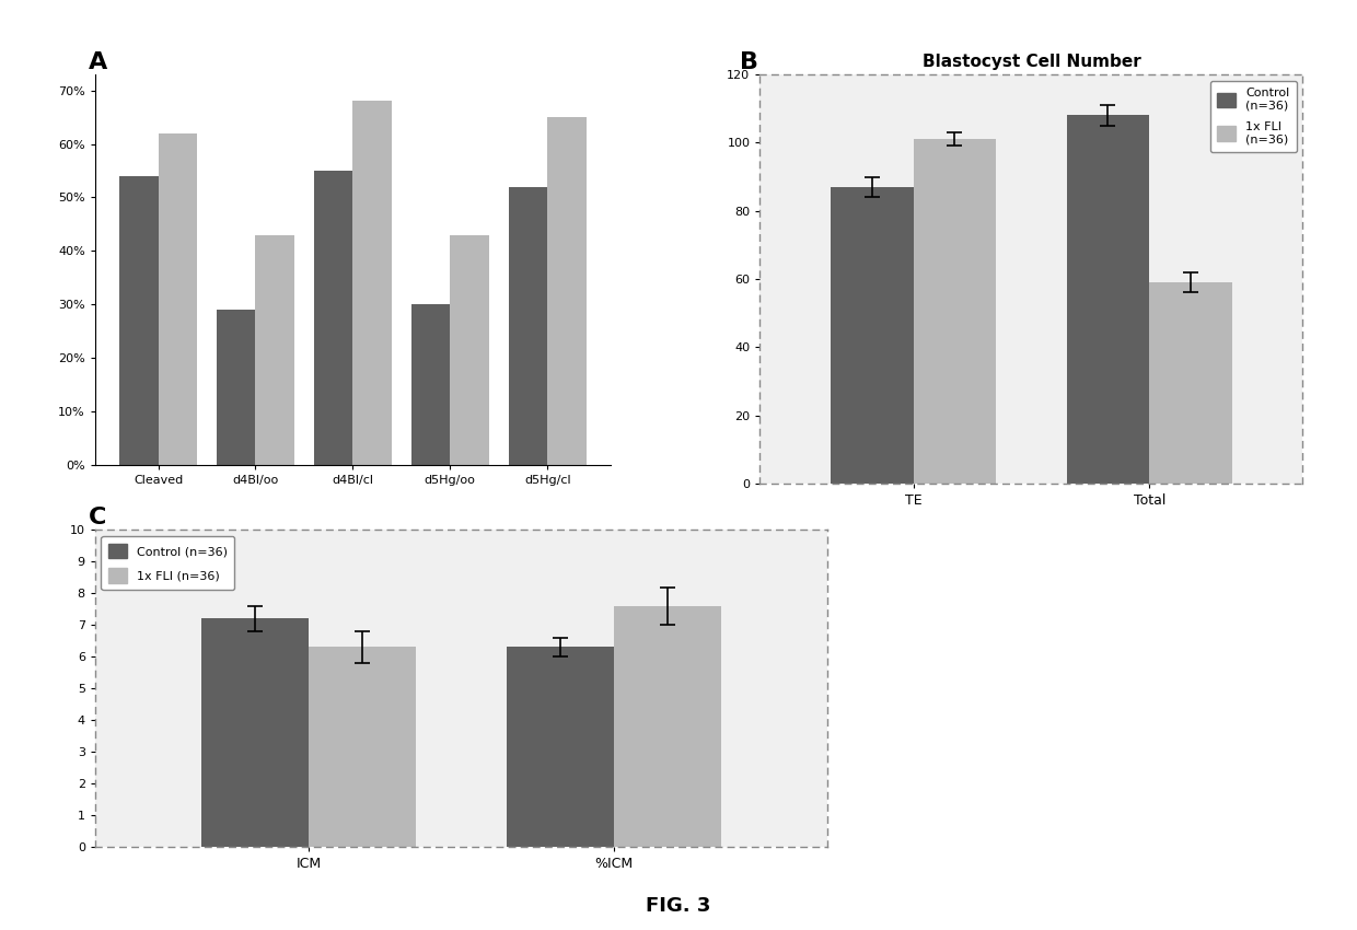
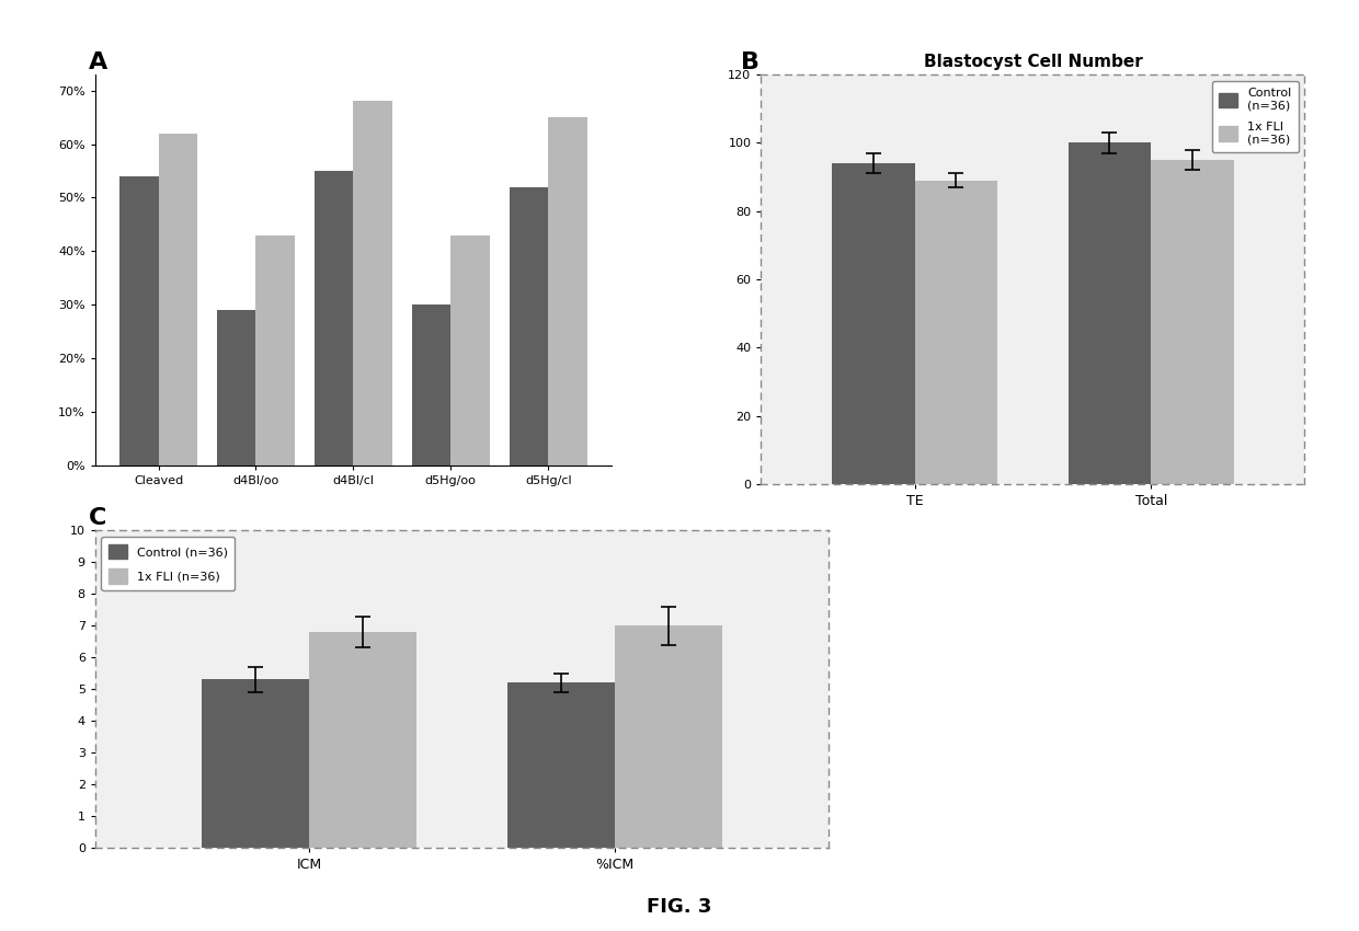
Blastocyst Cell Number/Control (n=36)/TE: 87 -> 94
Blastocyst Cell Number/1x FLI (n=36)/TE: 101 -> 89
Blastocyst Cell Number/Control (n=36)/Total: 108 -> 100
Blastocyst Cell Number/1x FLI (n=36)/Total: 59 -> 95
Control (n=36)/ICM: 7.2 -> 5.3
1x FLI (n=36)/ICM: 6.3 -> 6.8
Control (n=36)/%ICM: 6.3 -> 5.2
1x FLI (n=36)/%ICM: 7.6 -> 7.0
